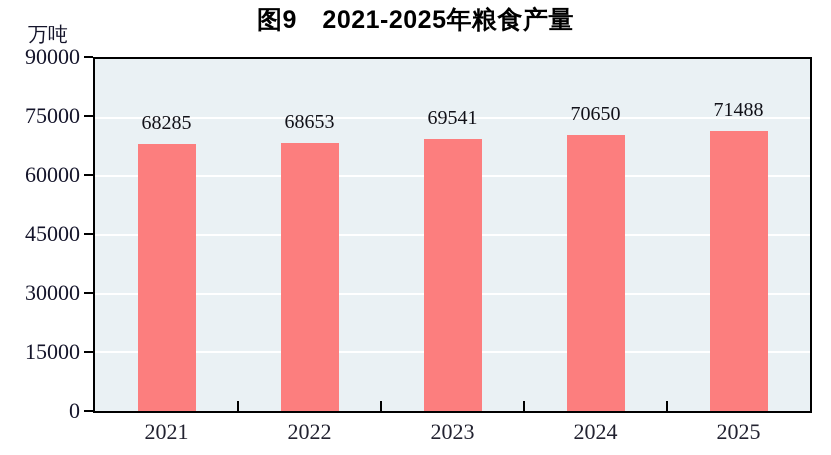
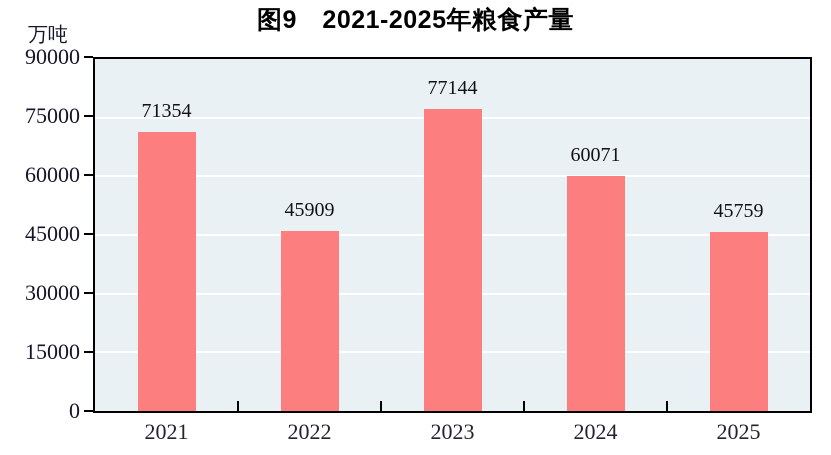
2021: 68285 -> 71354
2022: 68653 -> 45909
2023: 69541 -> 77144
2024: 70650 -> 60071
2025: 71488 -> 45759
